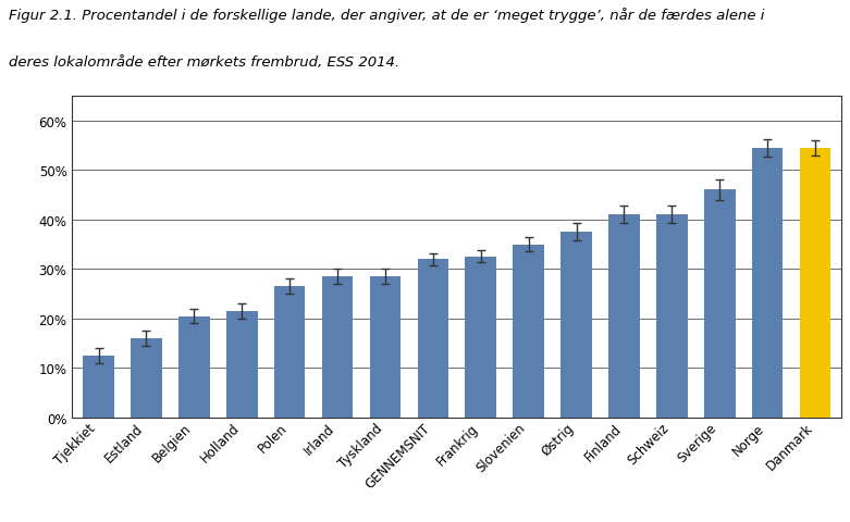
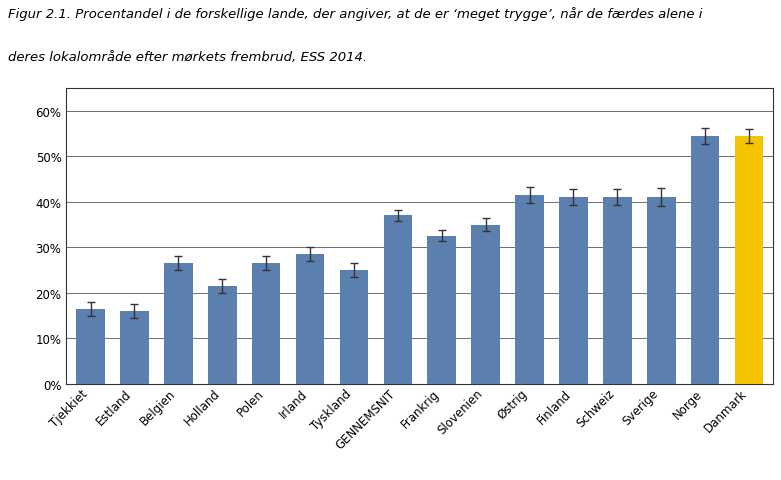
Tjekkiet: 12.5% -> 16.5%
Belgien: 20.5% -> 26.5%
Tyskland: 28.5% -> 25.0%
GENNEMSNIT: 32.0% -> 37.0%
Østrig: 37.5% -> 41.5%
Sverige: 46.0% -> 41.0%
